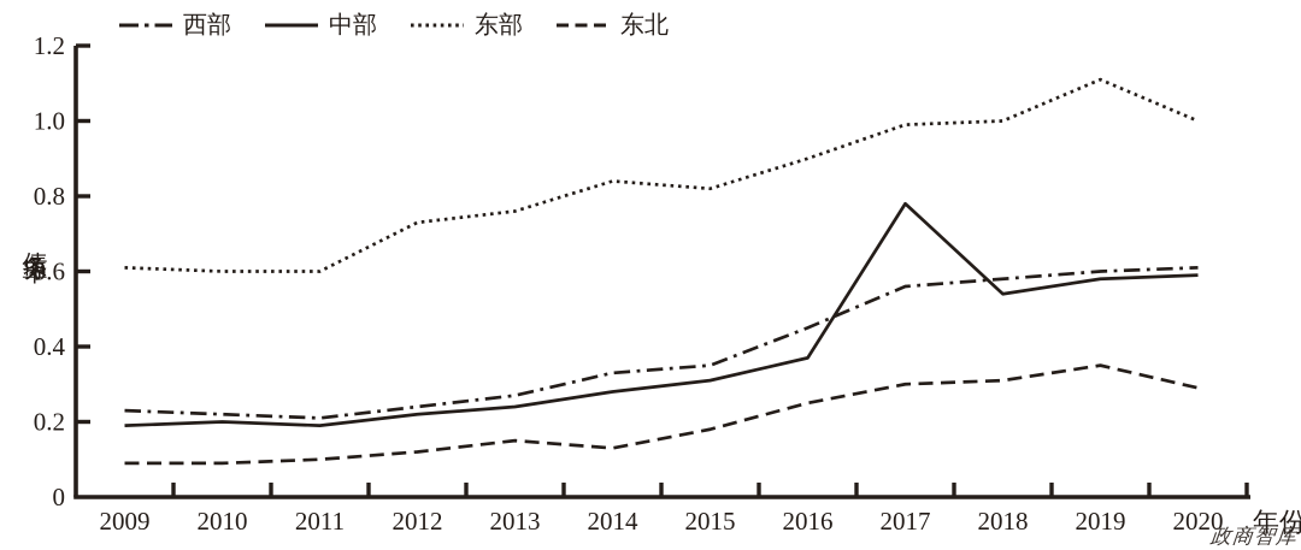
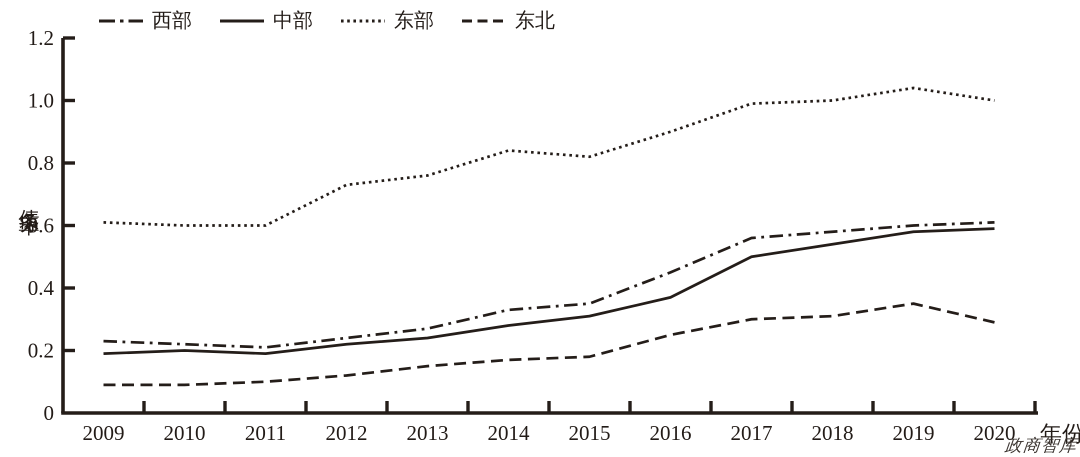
东北/2014: 0.13 -> 0.17
中部/2017: 0.78 -> 0.50
东部/2019: 1.11 -> 1.04
